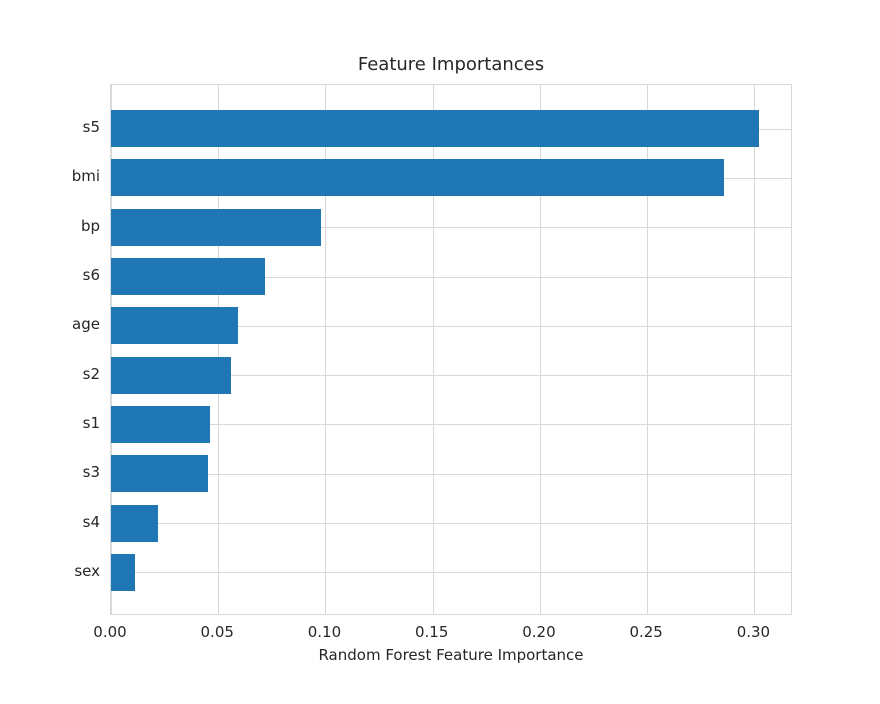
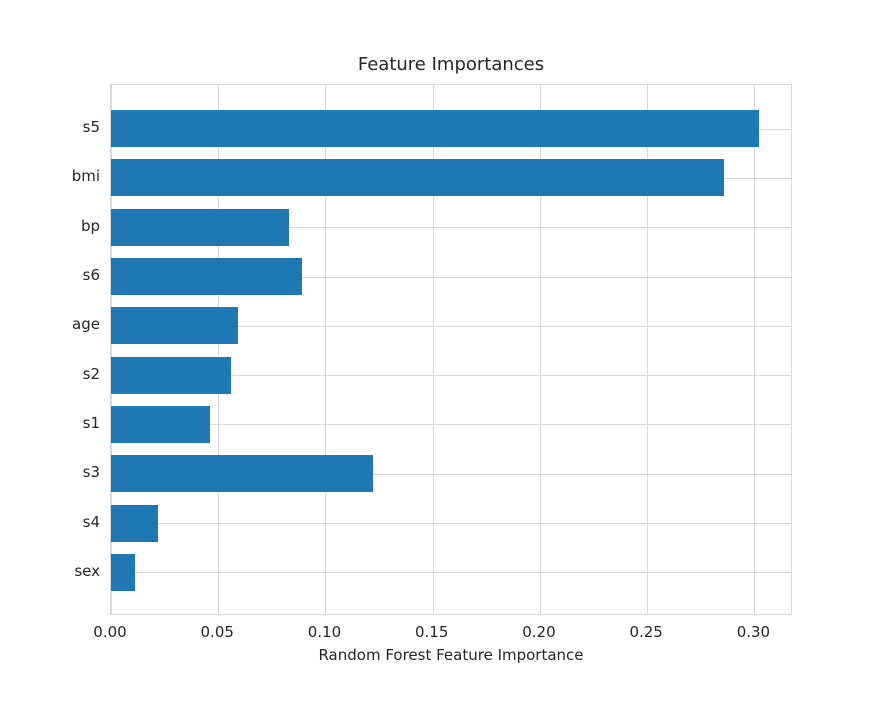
bp: 0.098 -> 0.083
s6: 0.072 -> 0.089
s3: 0.045 -> 0.122
